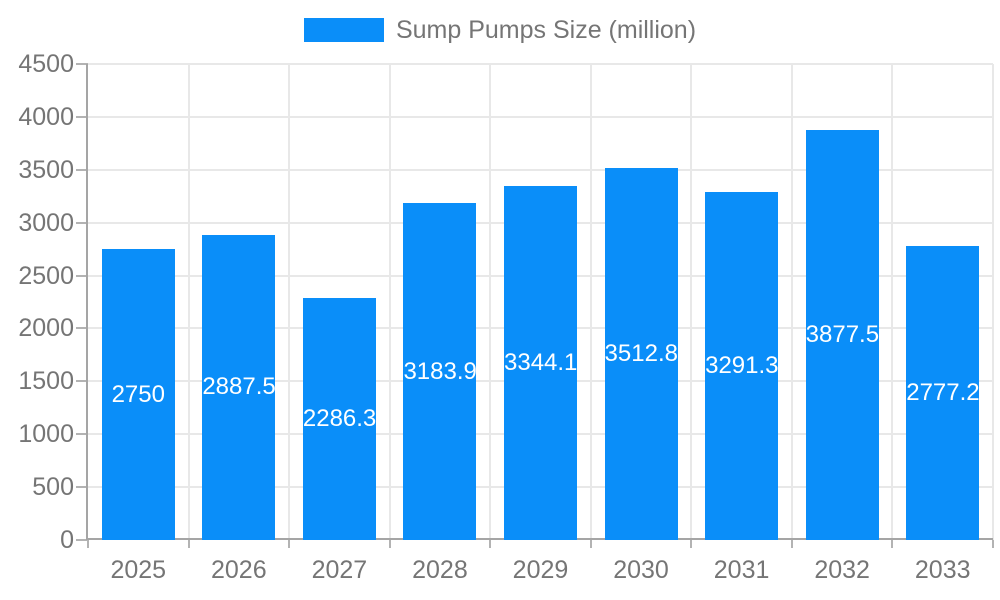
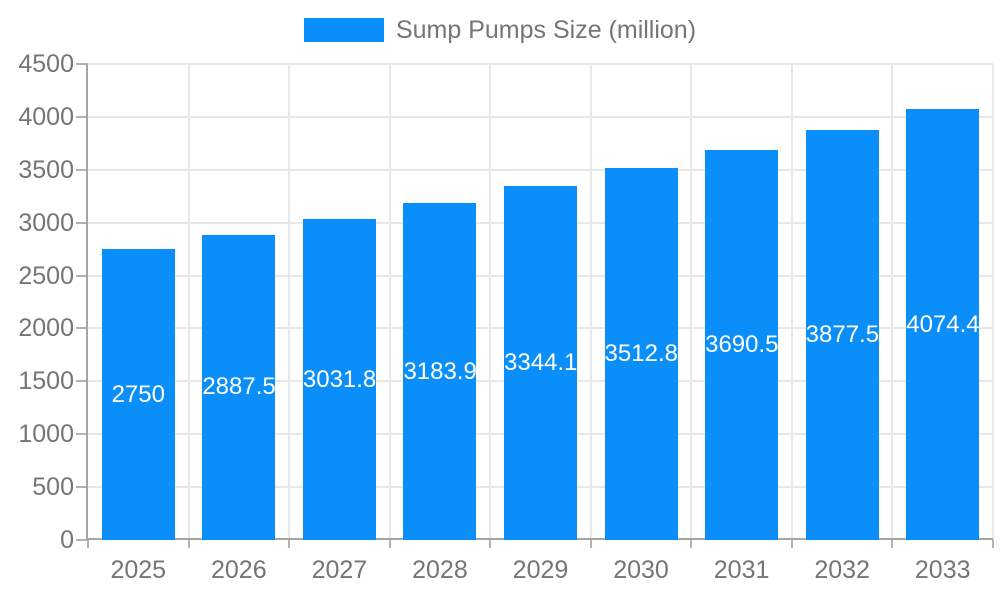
2027: 2286.33 -> 3031.87
2031: 3291.39 -> 3690.51
2033: 2777.22 -> 4074.42
